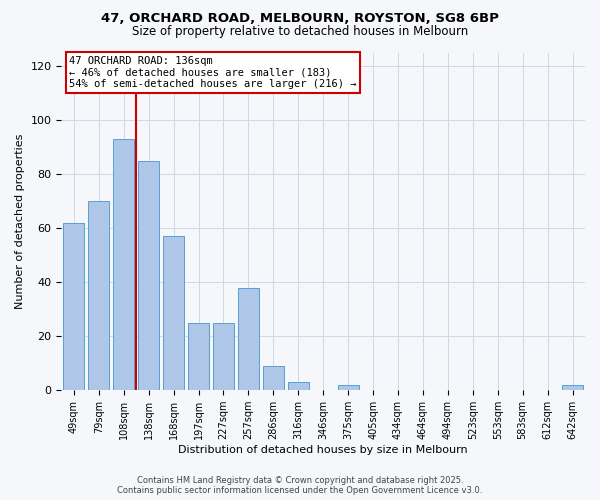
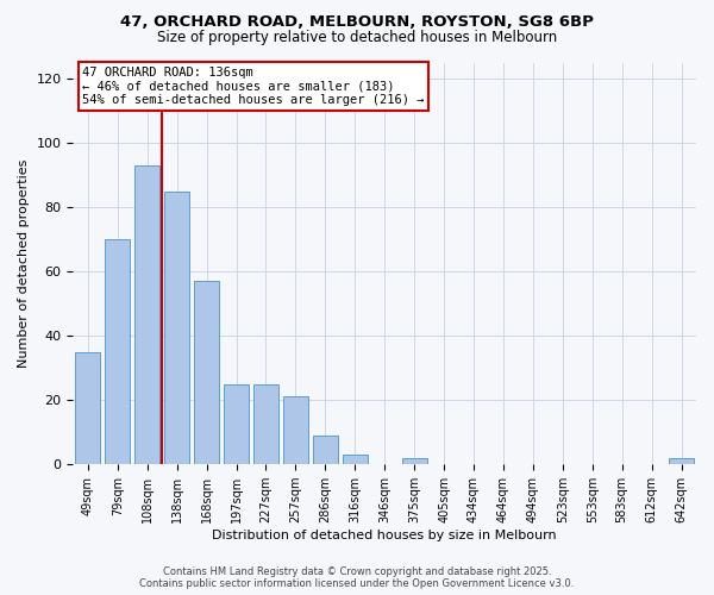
49sqm: 62 -> 35
257sqm: 38 -> 21
